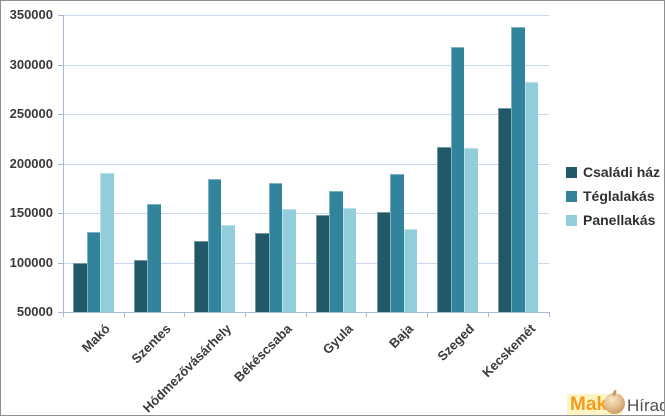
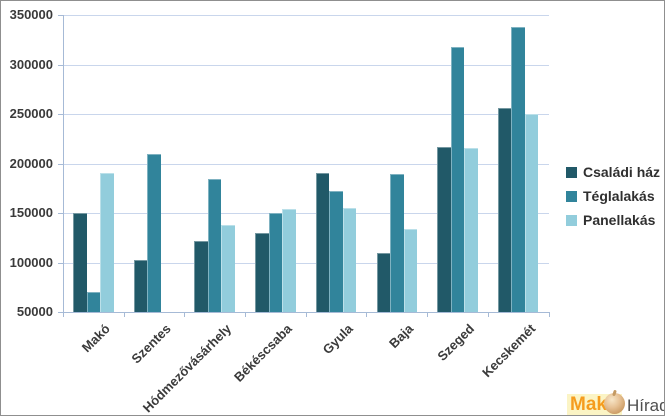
Családi ház/Makó: 100000 -> 150000
Téglalakás/Makó: 130000 -> 70000
Téglalakás/Szentes: 160000 -> 210000
Téglalakás/Békéscsaba: 180000 -> 150000
Családi ház/Gyula: 150000 -> 190000
Családi ház/Baja: 150000 -> 110000
Panellakás/Kecskemét: 280000 -> 250000
